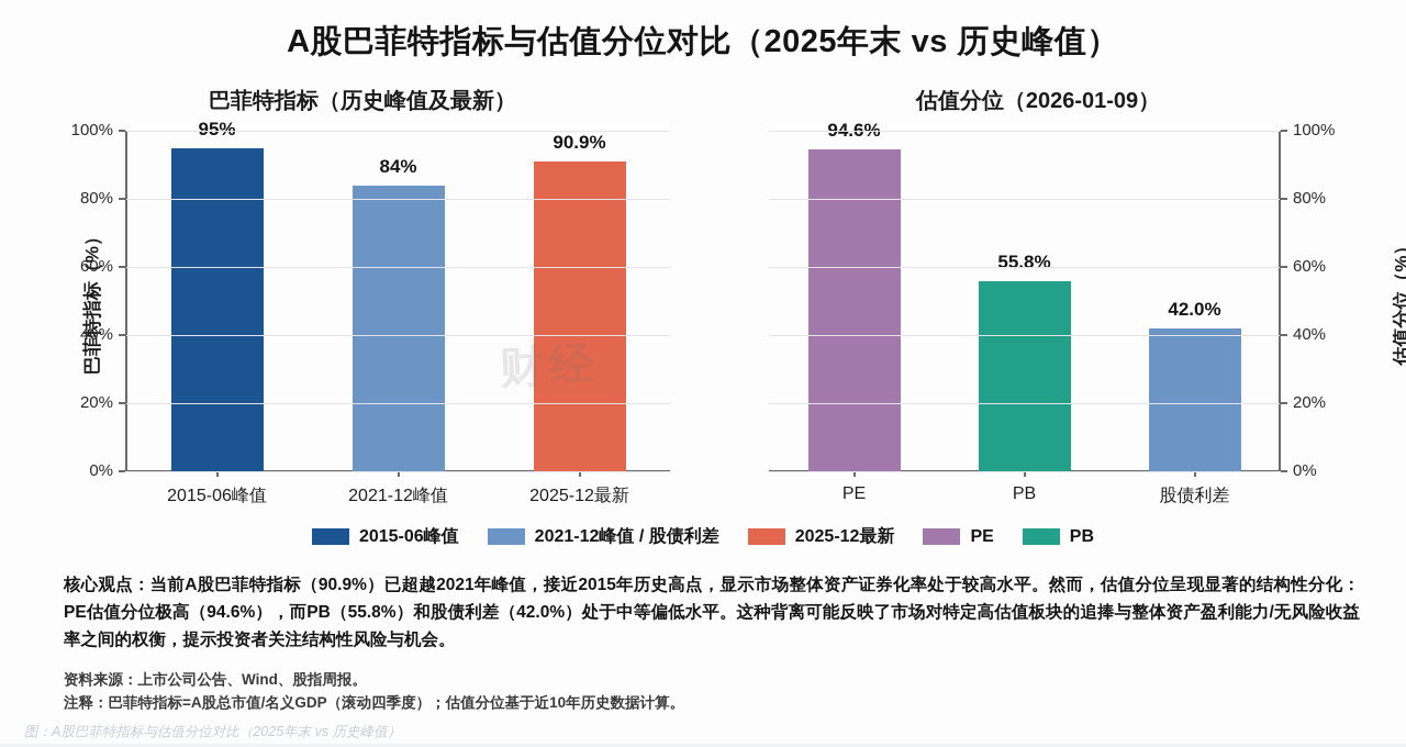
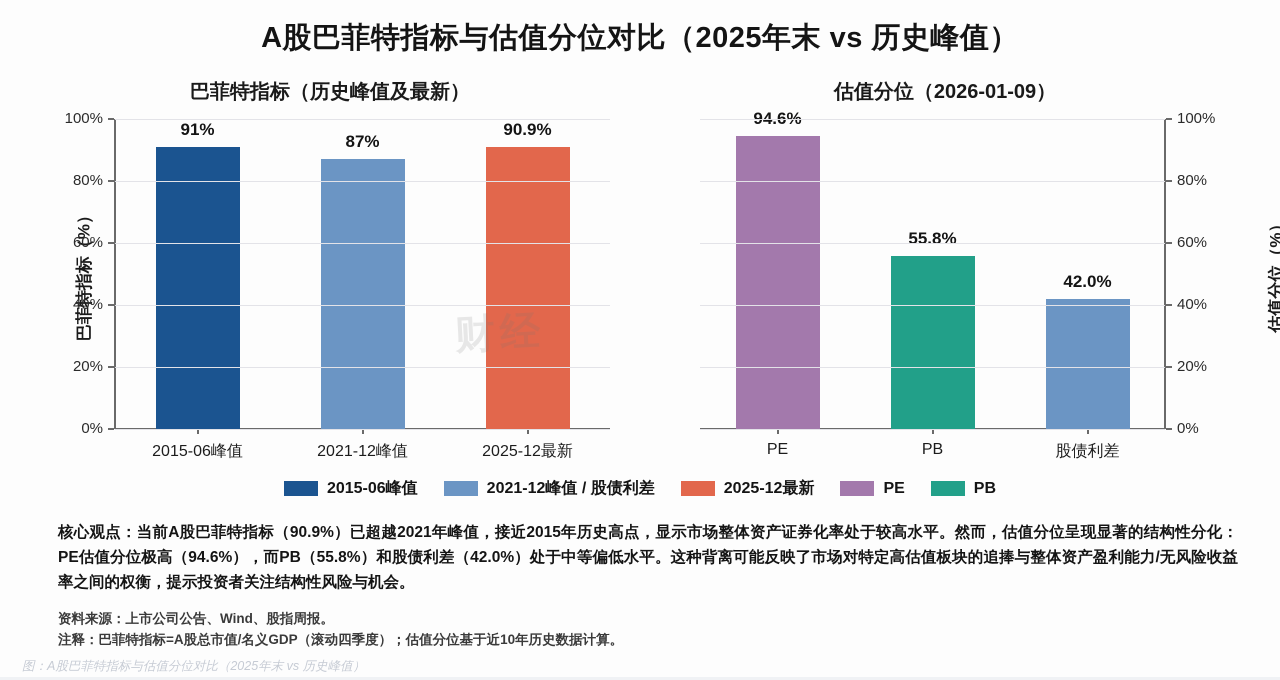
巴菲特指标（历史峰值及最新）/2015-06峰值: 95% -> 91%
巴菲特指标（历史峰值及最新）/2021-12峰值: 84% -> 87%
